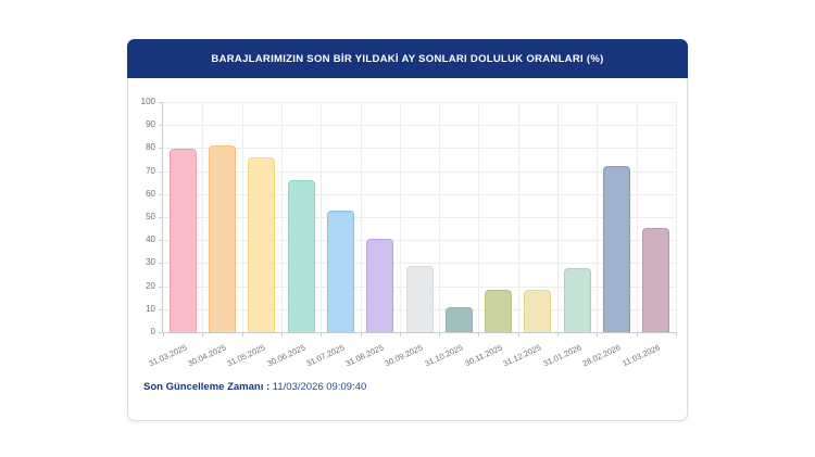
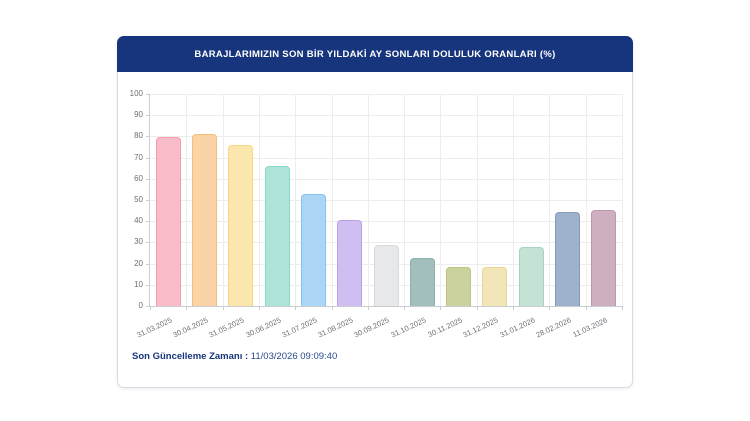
31.10.2025: 11 -> 23
28.02.2026: 72 -> 44
